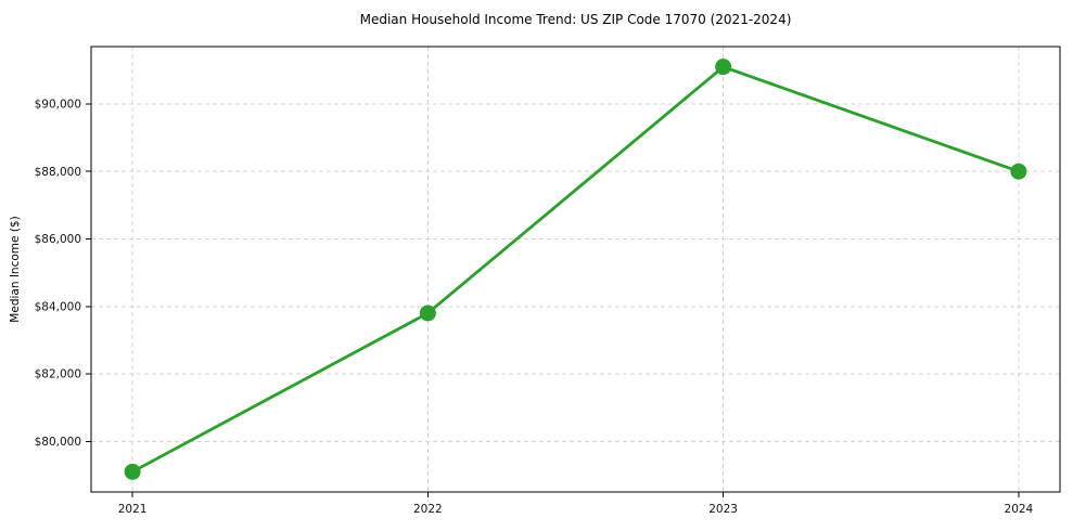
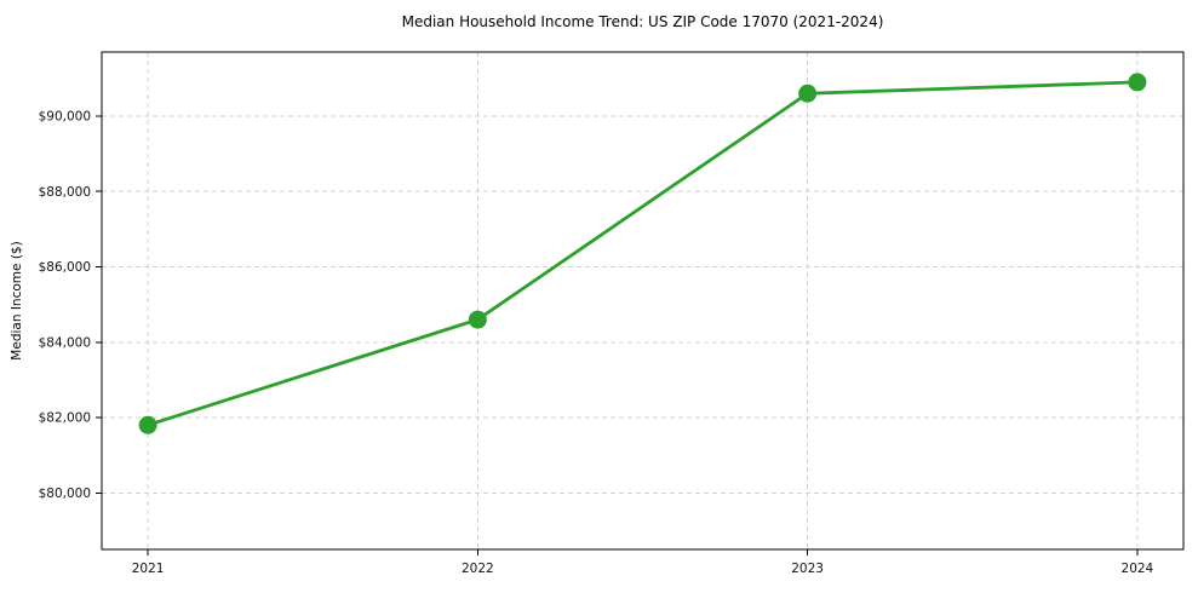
2021: $79100 -> $81800
2022: $83800 -> $84600
2023: $91100 -> $90600
2024: $88000 -> $90900
